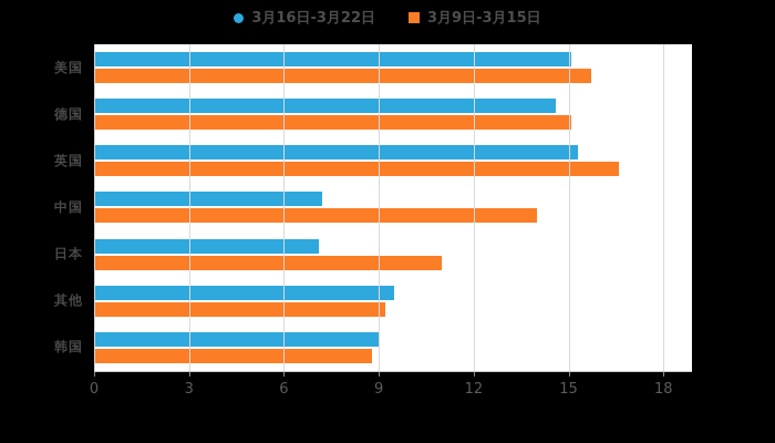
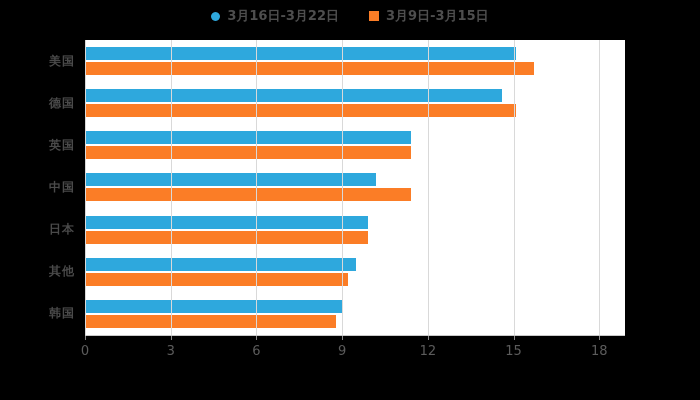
3月16日-3月22日/英国: 15.3 -> 11.4
3月9日-3月15日/英国: 16.6 -> 11.4
3月16日-3月22日/中国: 7.2 -> 10.2
3月9日-3月15日/中国: 14.0 -> 11.4
3月16日-3月22日/日本: 7.1 -> 9.9
3月9日-3月15日/日本: 11.0 -> 9.9
